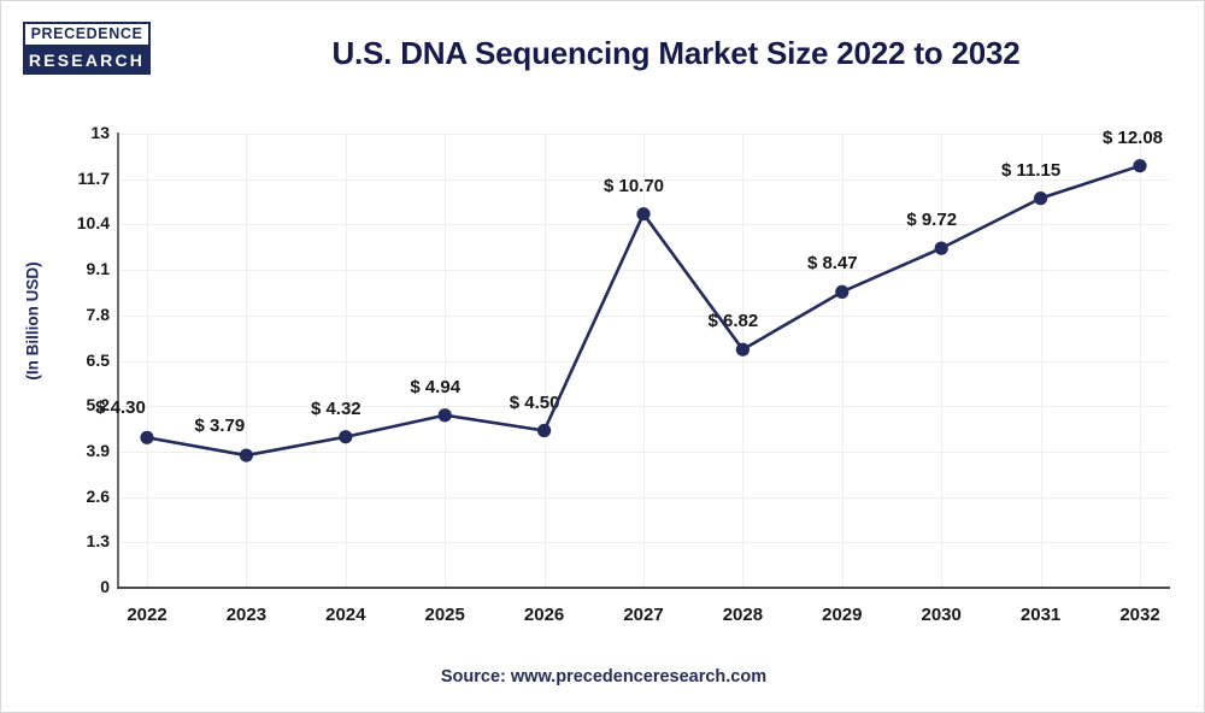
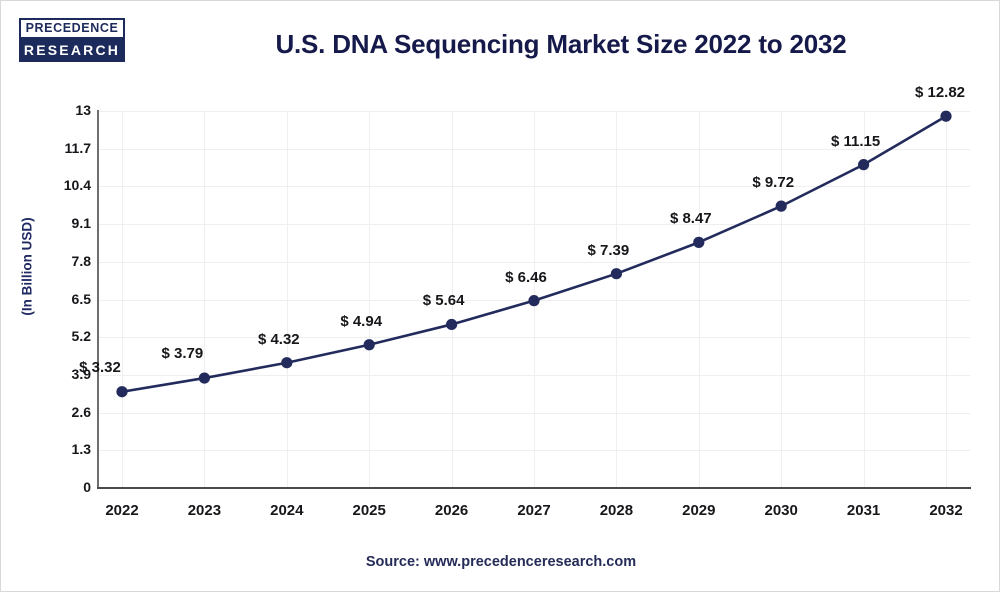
2022: 4.30 -> 3.32
2026: 4.50 -> 5.64
2027: 10.70 -> 6.46
2028: 6.82 -> 7.39
2032: 12.08 -> 12.82
